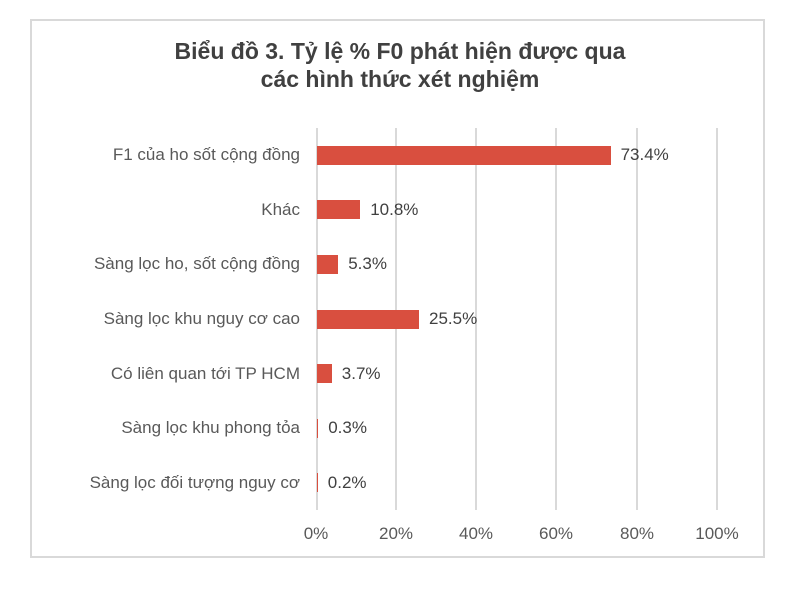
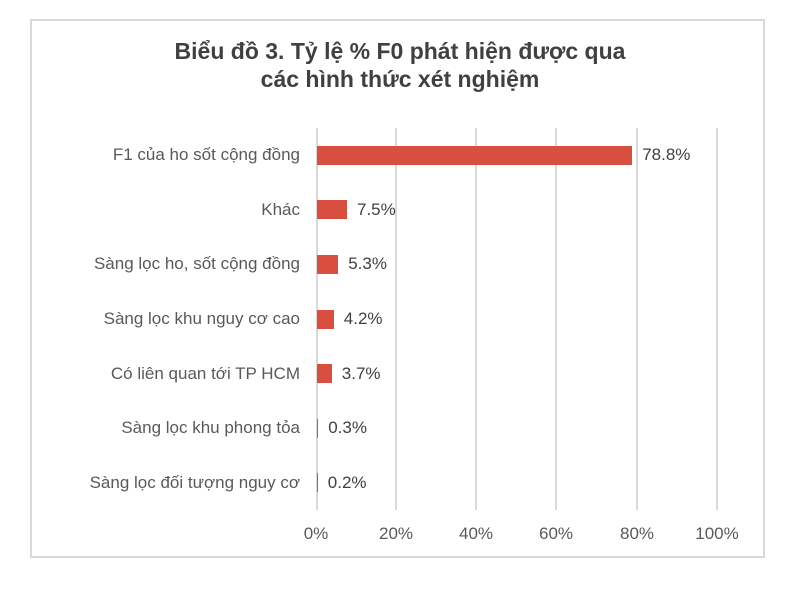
F1 của ho sốt cộng đồng: 73.4% -> 78.8%
Khác: 10.8% -> 7.5%
Sàng lọc khu nguy cơ cao: 25.5% -> 4.2%
